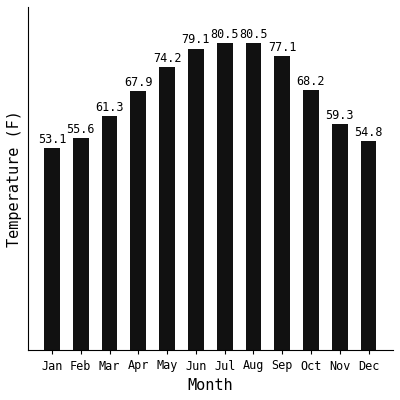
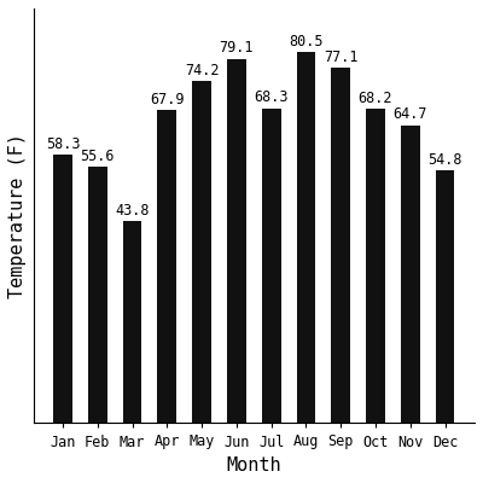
Jan: 53.1 -> 58.3
Mar: 61.3 -> 43.8
Jul: 80.5 -> 68.3
Nov: 59.3 -> 64.7
